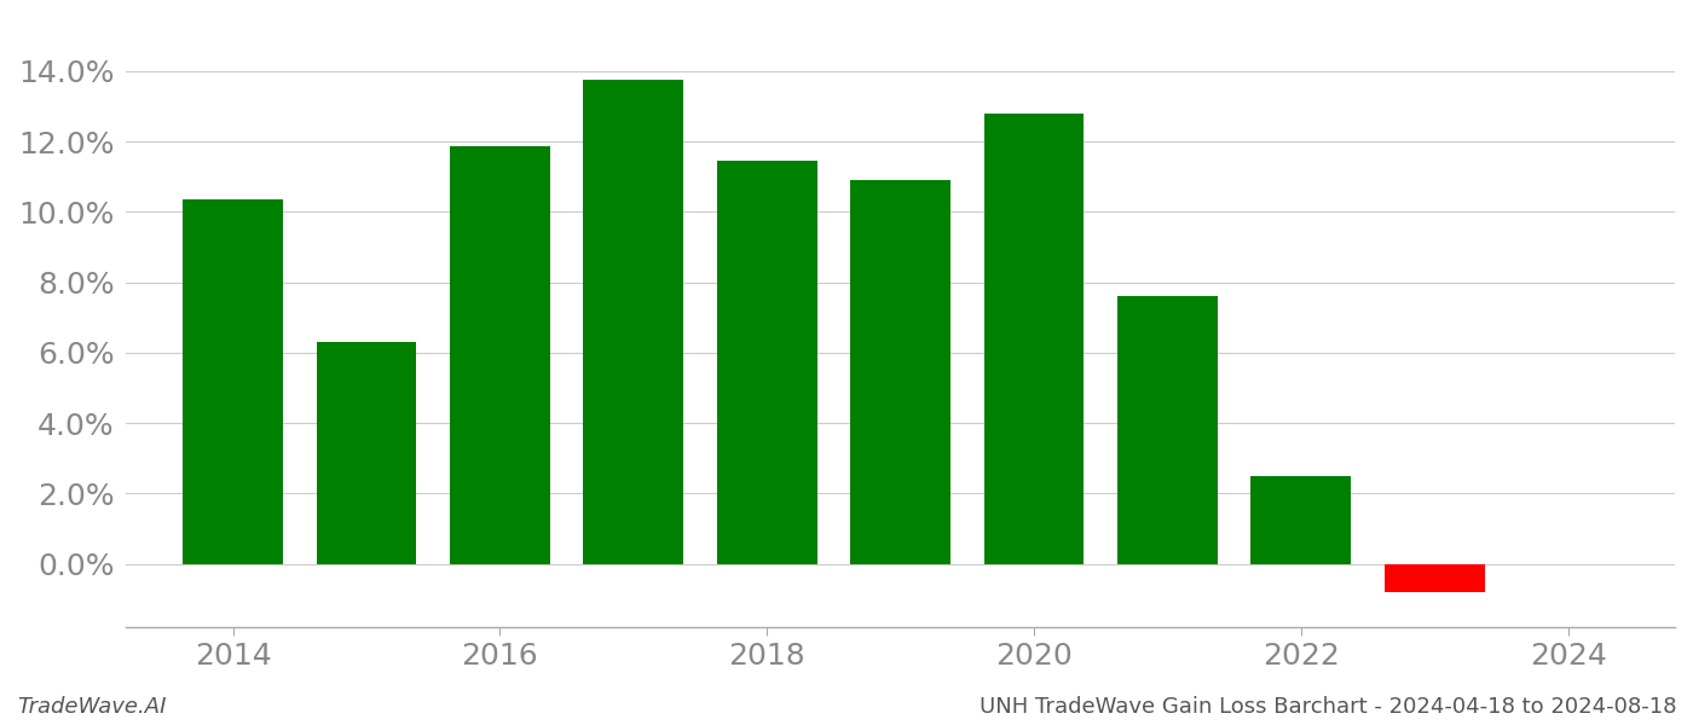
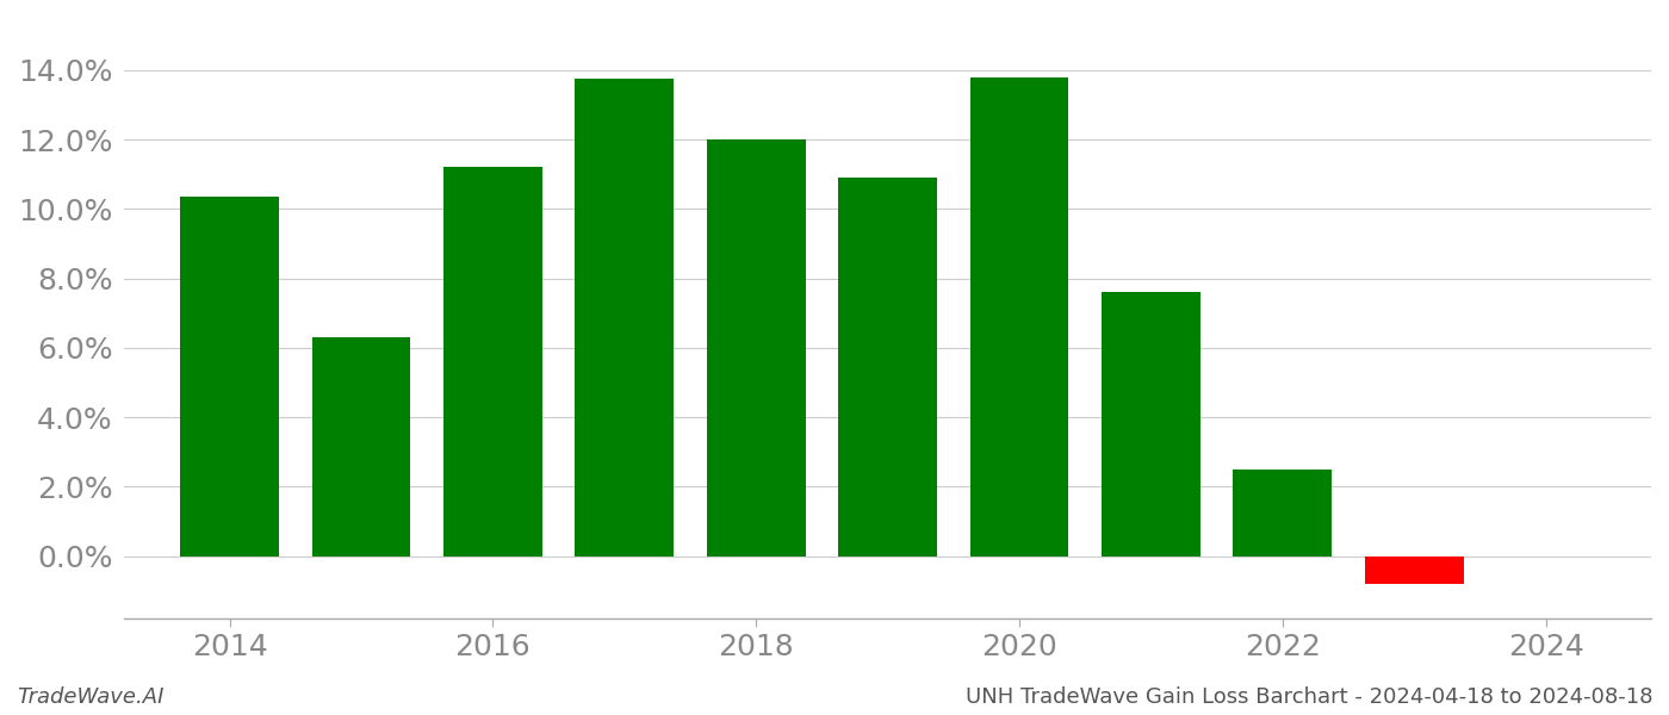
2016: 11.85% -> 11.20%
2018: 11.45% -> 12.00%
2020: 12.80% -> 13.80%
